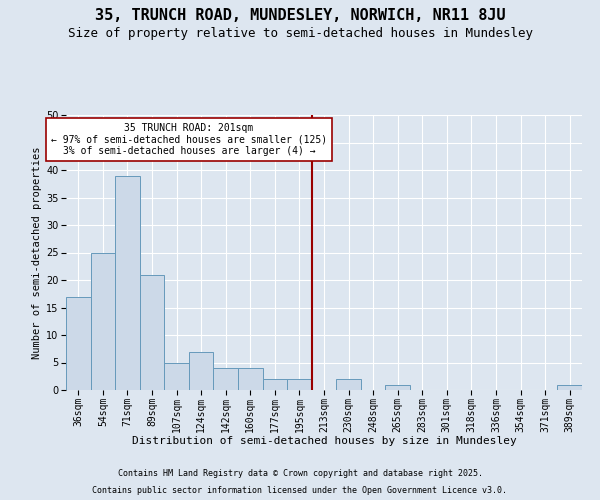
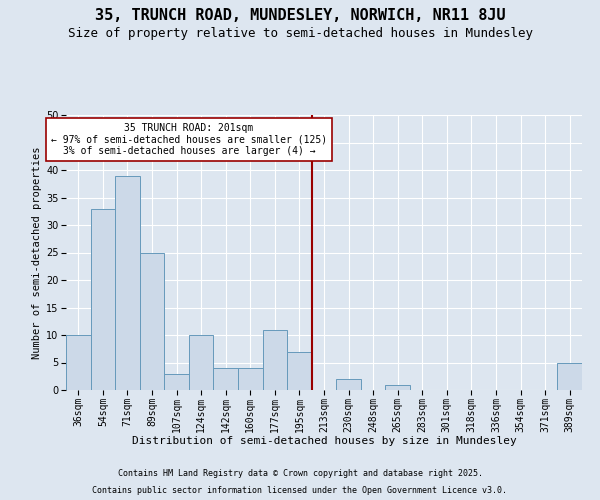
36sqm: 17 -> 10
54sqm: 25 -> 33
89sqm: 21 -> 25
107sqm: 5 -> 3
124sqm: 7 -> 10
177sqm: 2 -> 11
195sqm: 2 -> 7
389sqm: 1 -> 5
